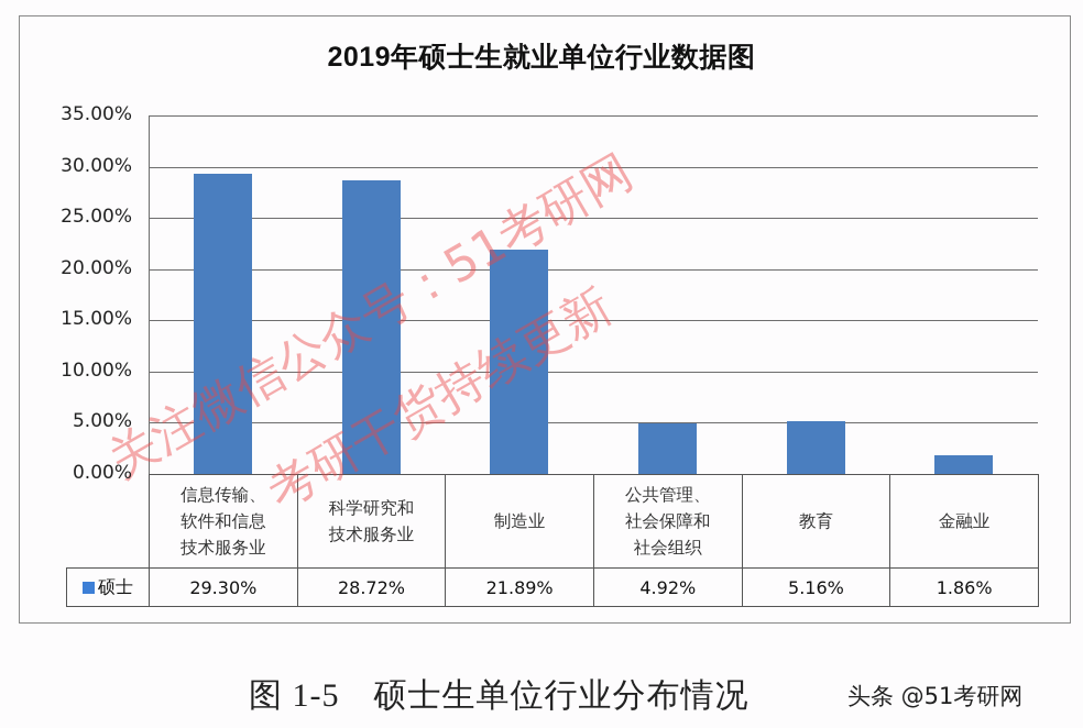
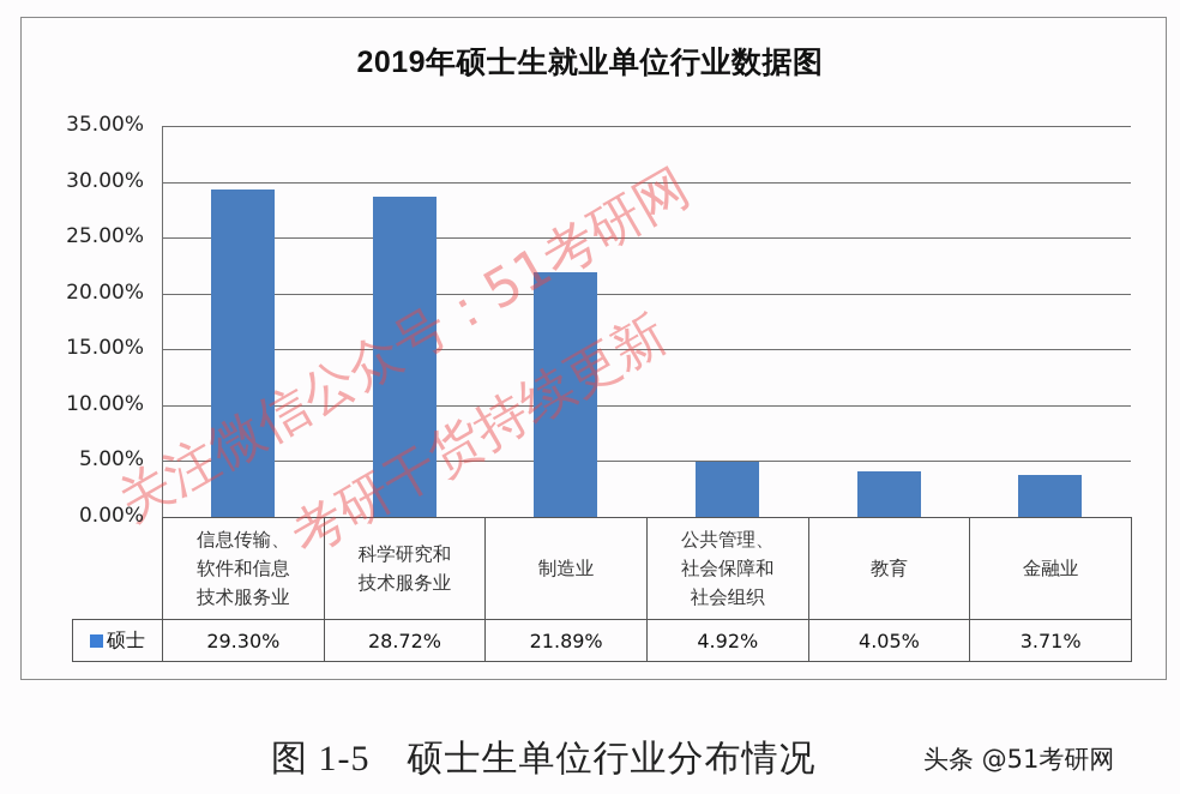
教育: 5.16% -> 4.05%
金融业: 1.86% -> 3.71%
